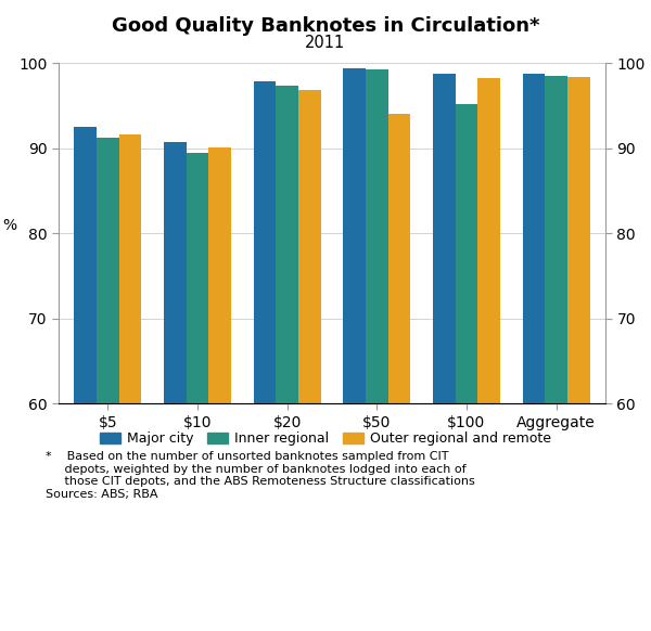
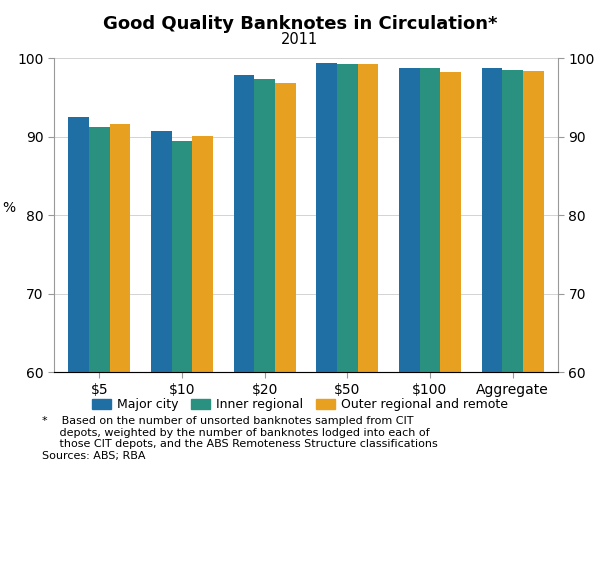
Outer regional and remote/$50: 94.0 -> 99.2
Inner regional/$100: 95.2 -> 98.8
